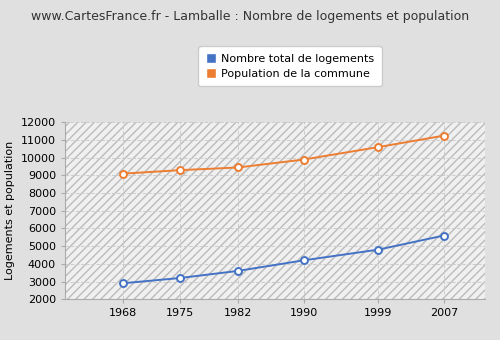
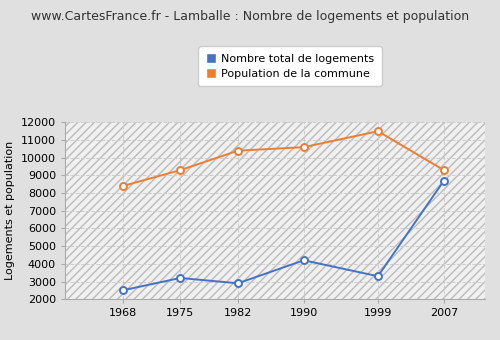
Nombre total de logements/1968: 2900 -> 2500
Population de la commune/1968: 9100 -> 8400
Nombre total de logements/1982: 3600 -> 2900
Population de la commune/1982: 9400 -> 10400
Population de la commune/1990: 9900 -> 10600
Nombre total de logements/1999: 4800 -> 3300
Population de la commune/1999: 10600 -> 11500
Nombre total de logements/2007: 5600 -> 8700
Population de la commune/2007: 11200 -> 9300
